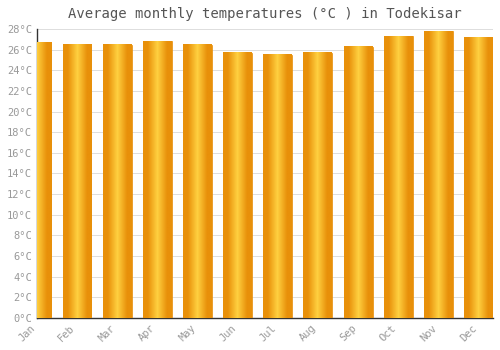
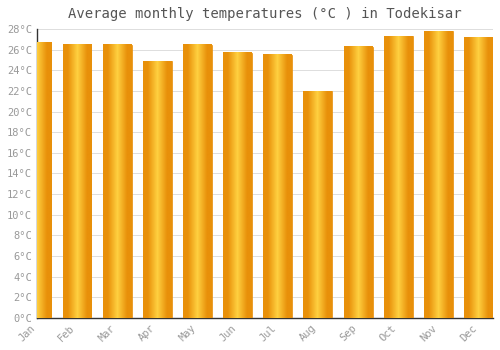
Apr: 26.8°C -> 24.9°C
Aug: 25.7°C -> 22.0°C
